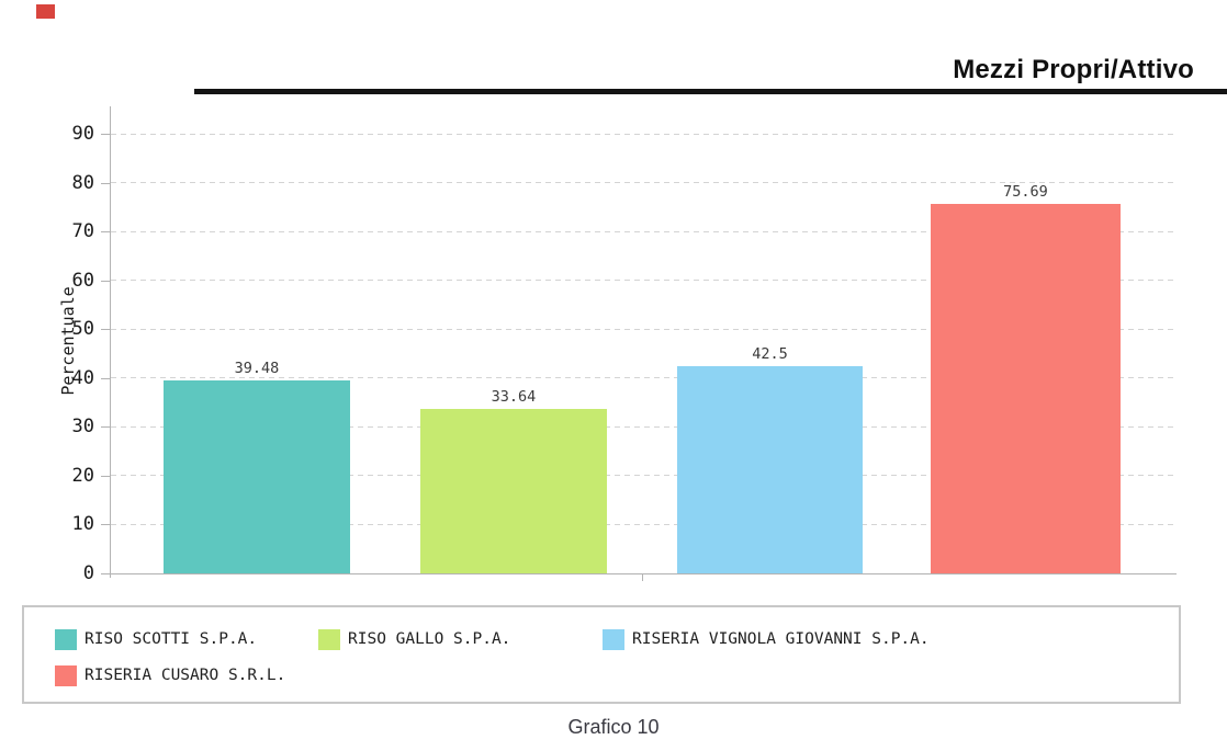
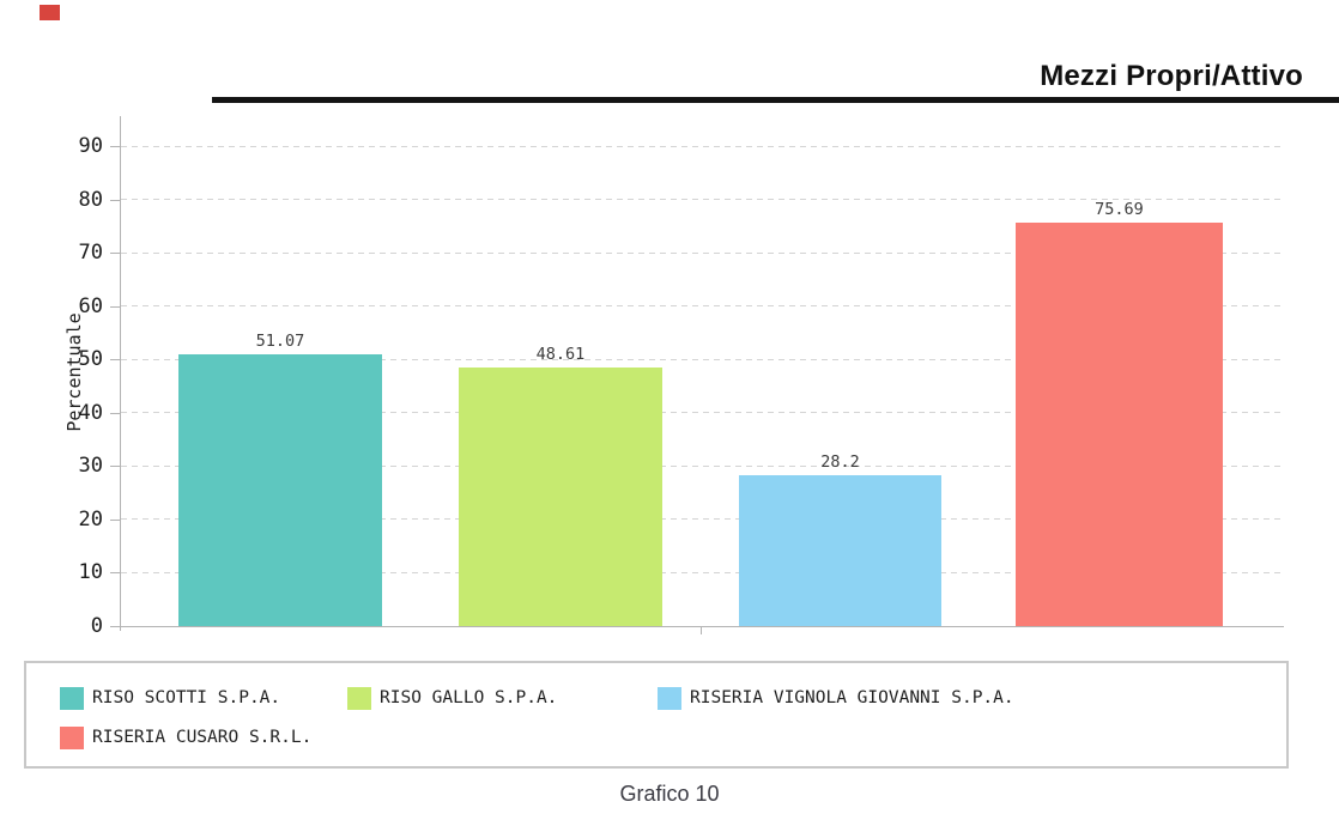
RISO SCOTTI S.P.A.: 39.48 -> 51.07
RISO GALLO S.P.A.: 33.64 -> 48.61
RISERIA VIGNOLA GIOVANNI S.P.A.: 42.5 -> 28.2
